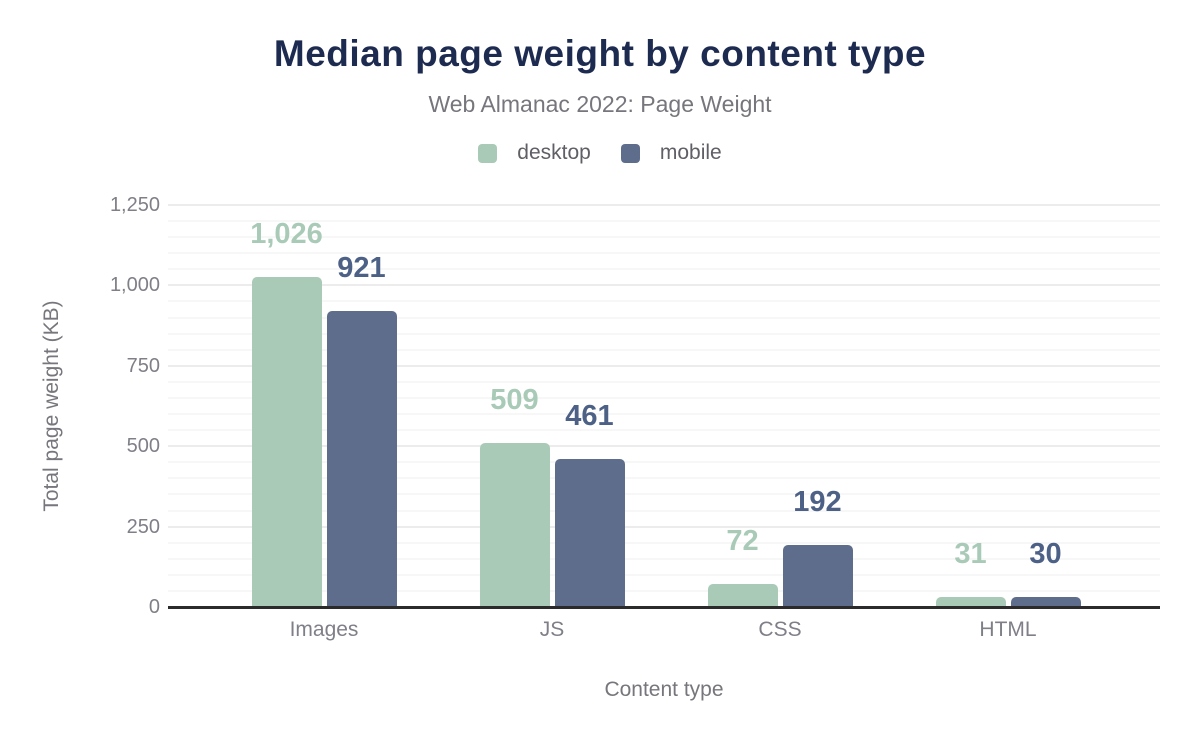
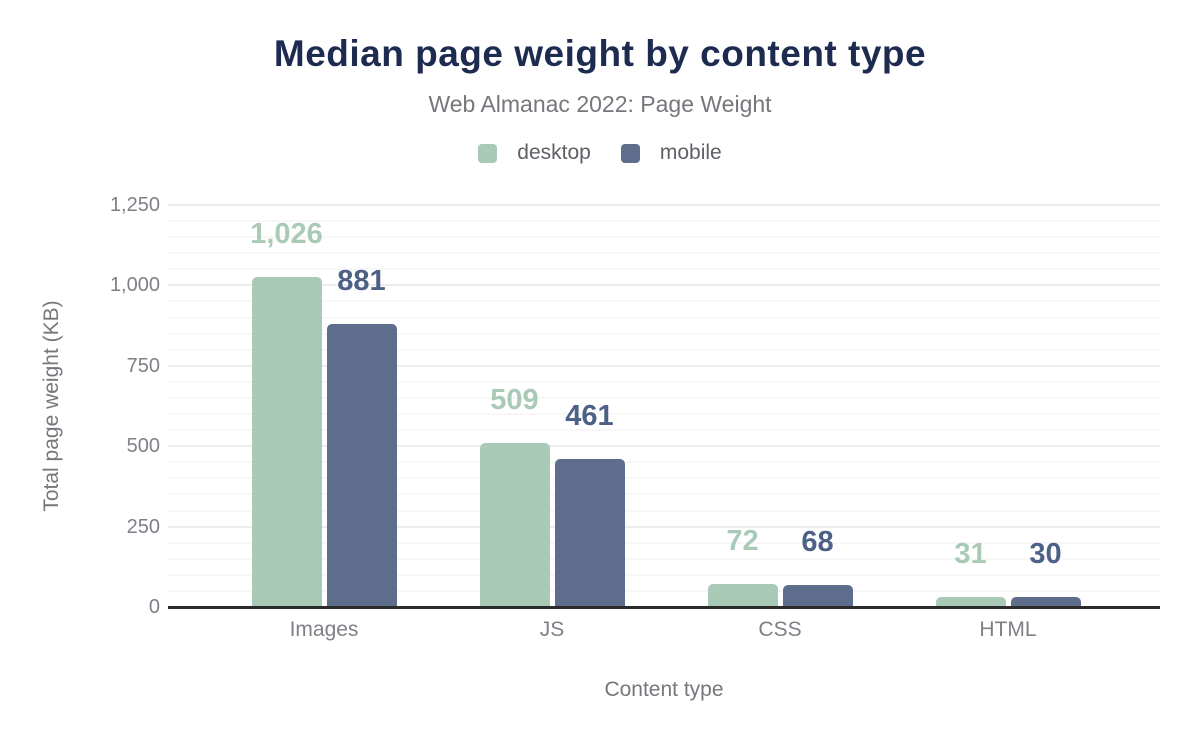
mobile/Images: 921 -> 881
mobile/CSS: 192 -> 68
